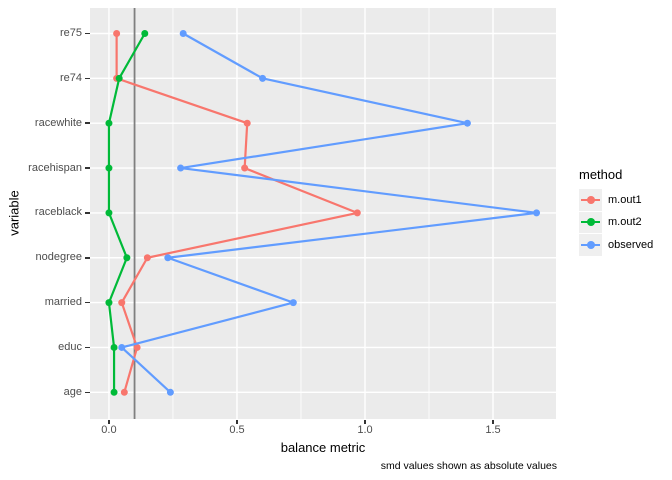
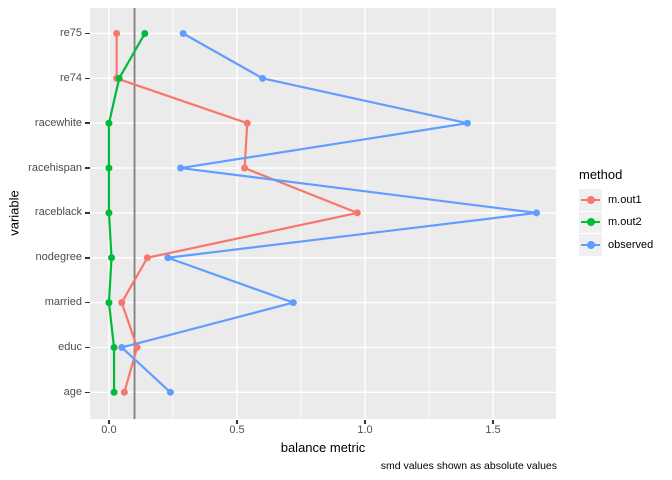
m.out2/nodegree: 0.07 -> 0.01
